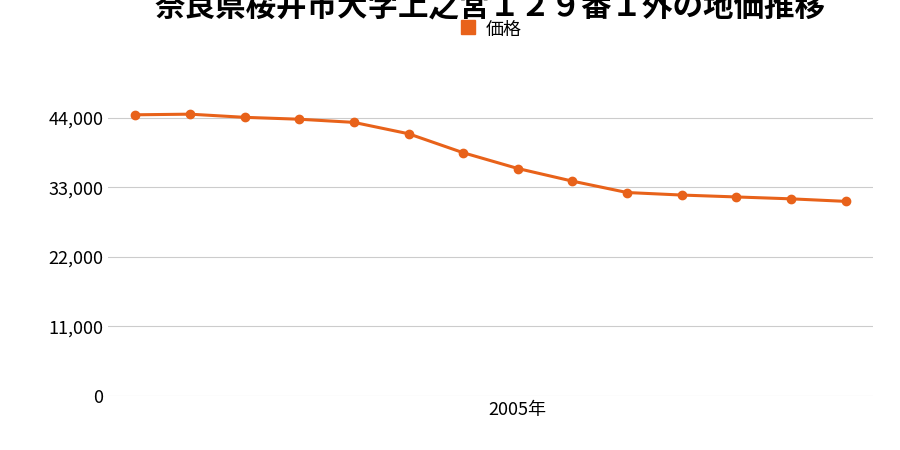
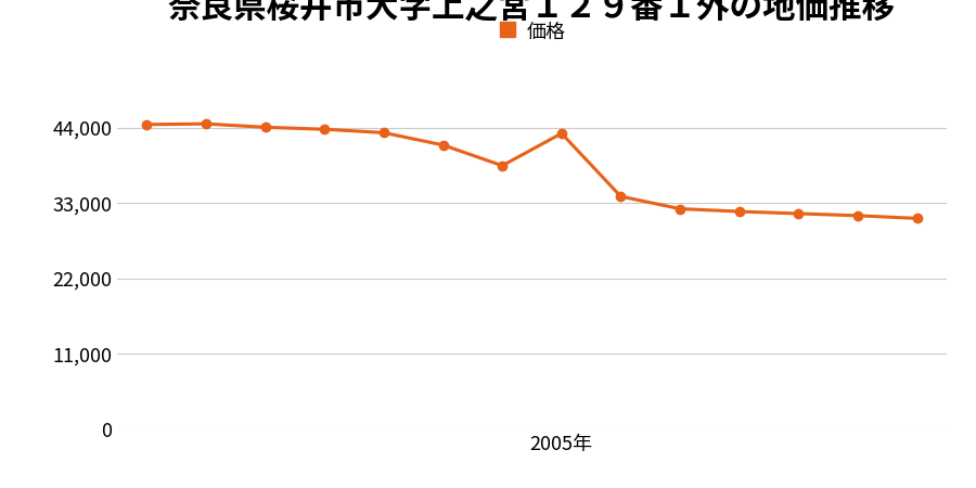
2005年: 36,000 -> 43,200
